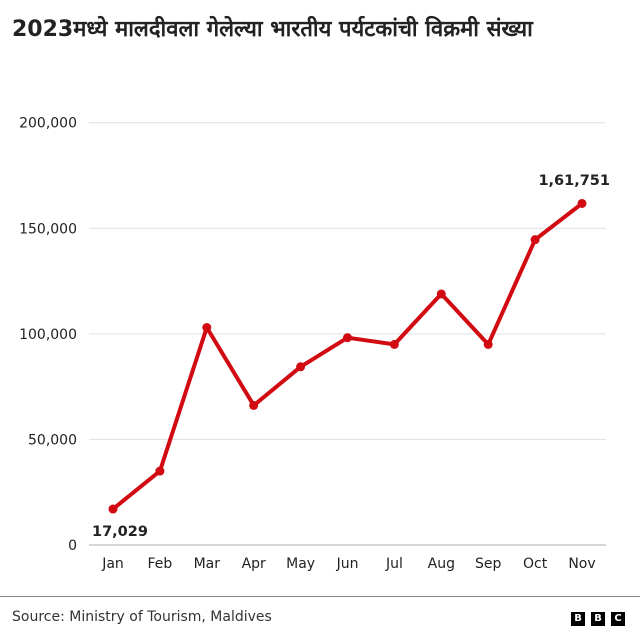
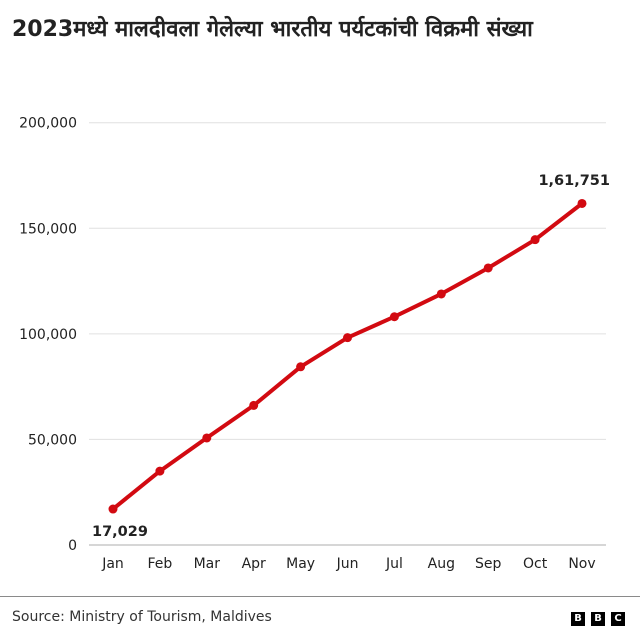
Mar: 103000 -> 51000
Jul: 95000 -> 108000
Sep: 95000 -> 131000
